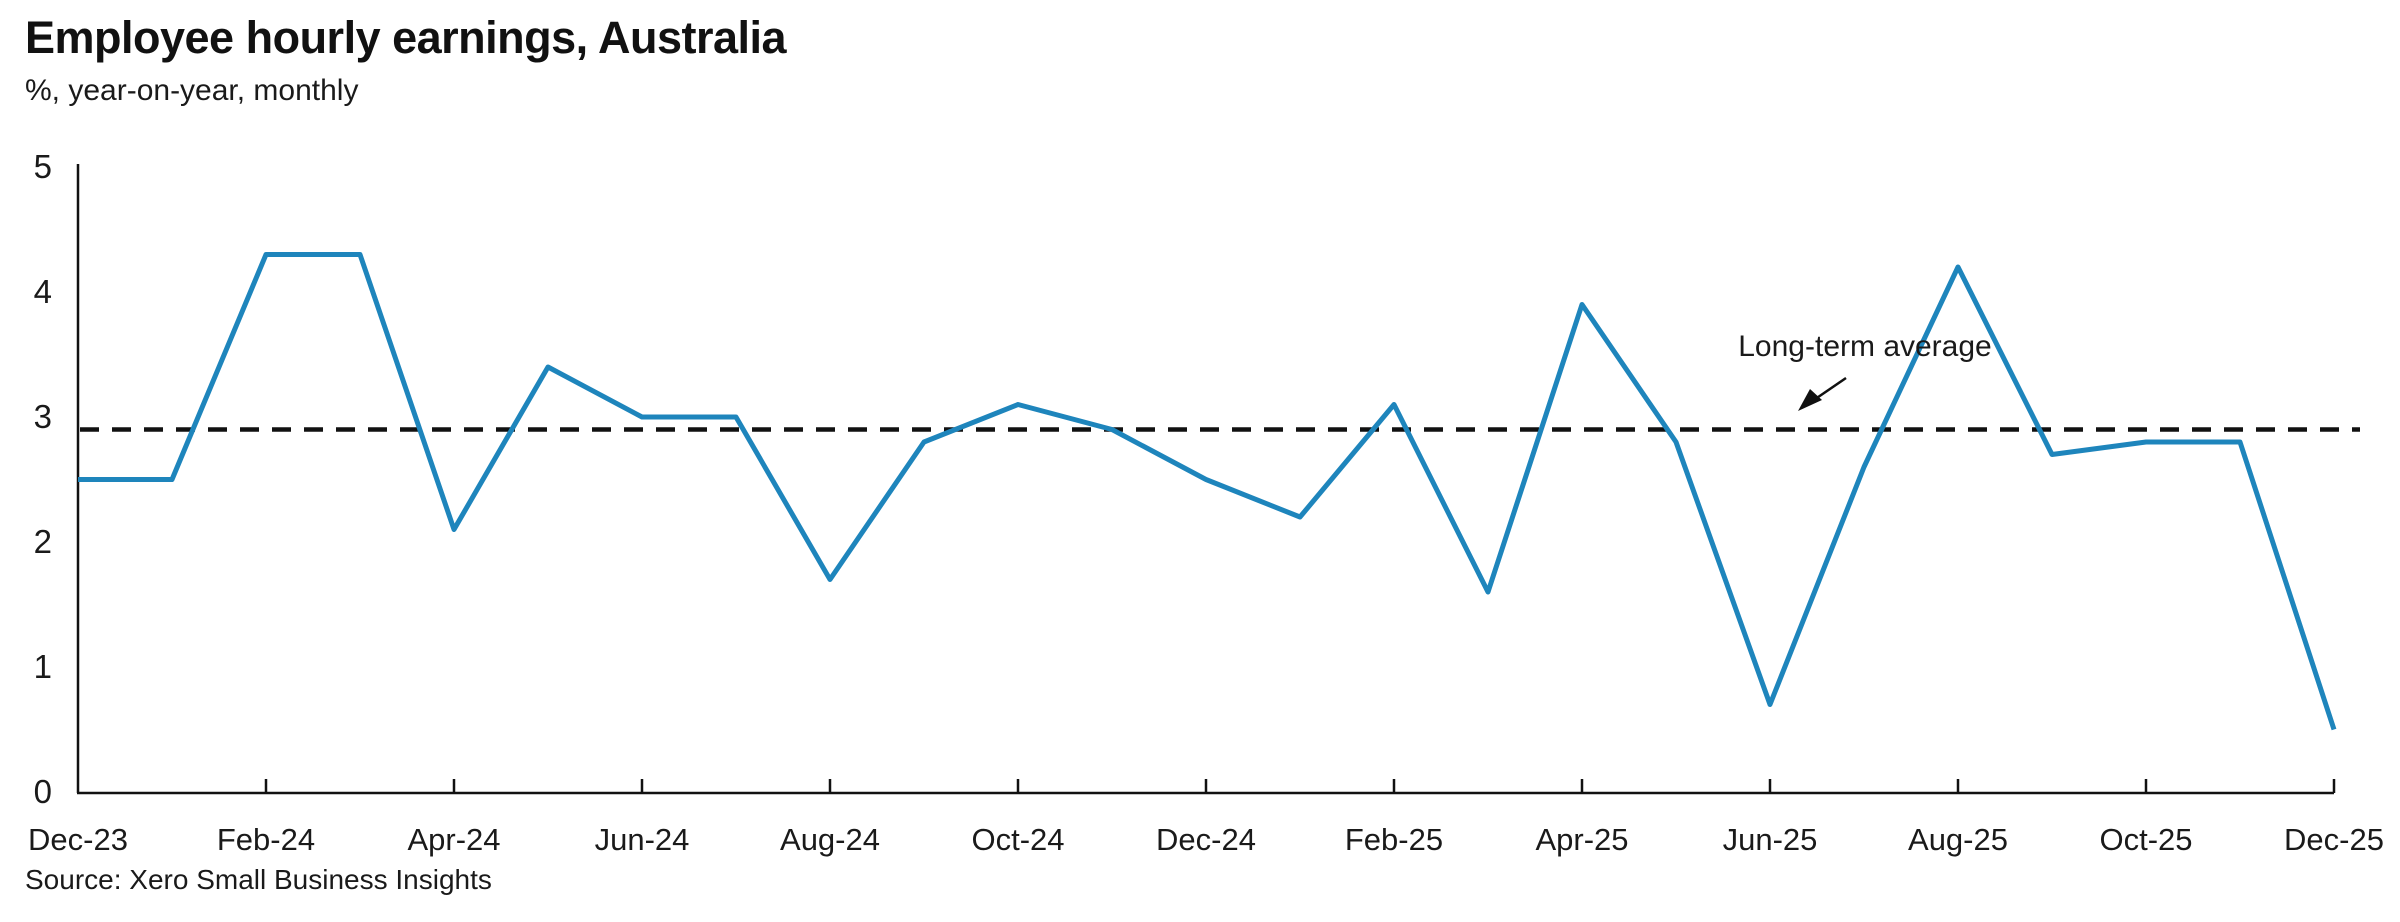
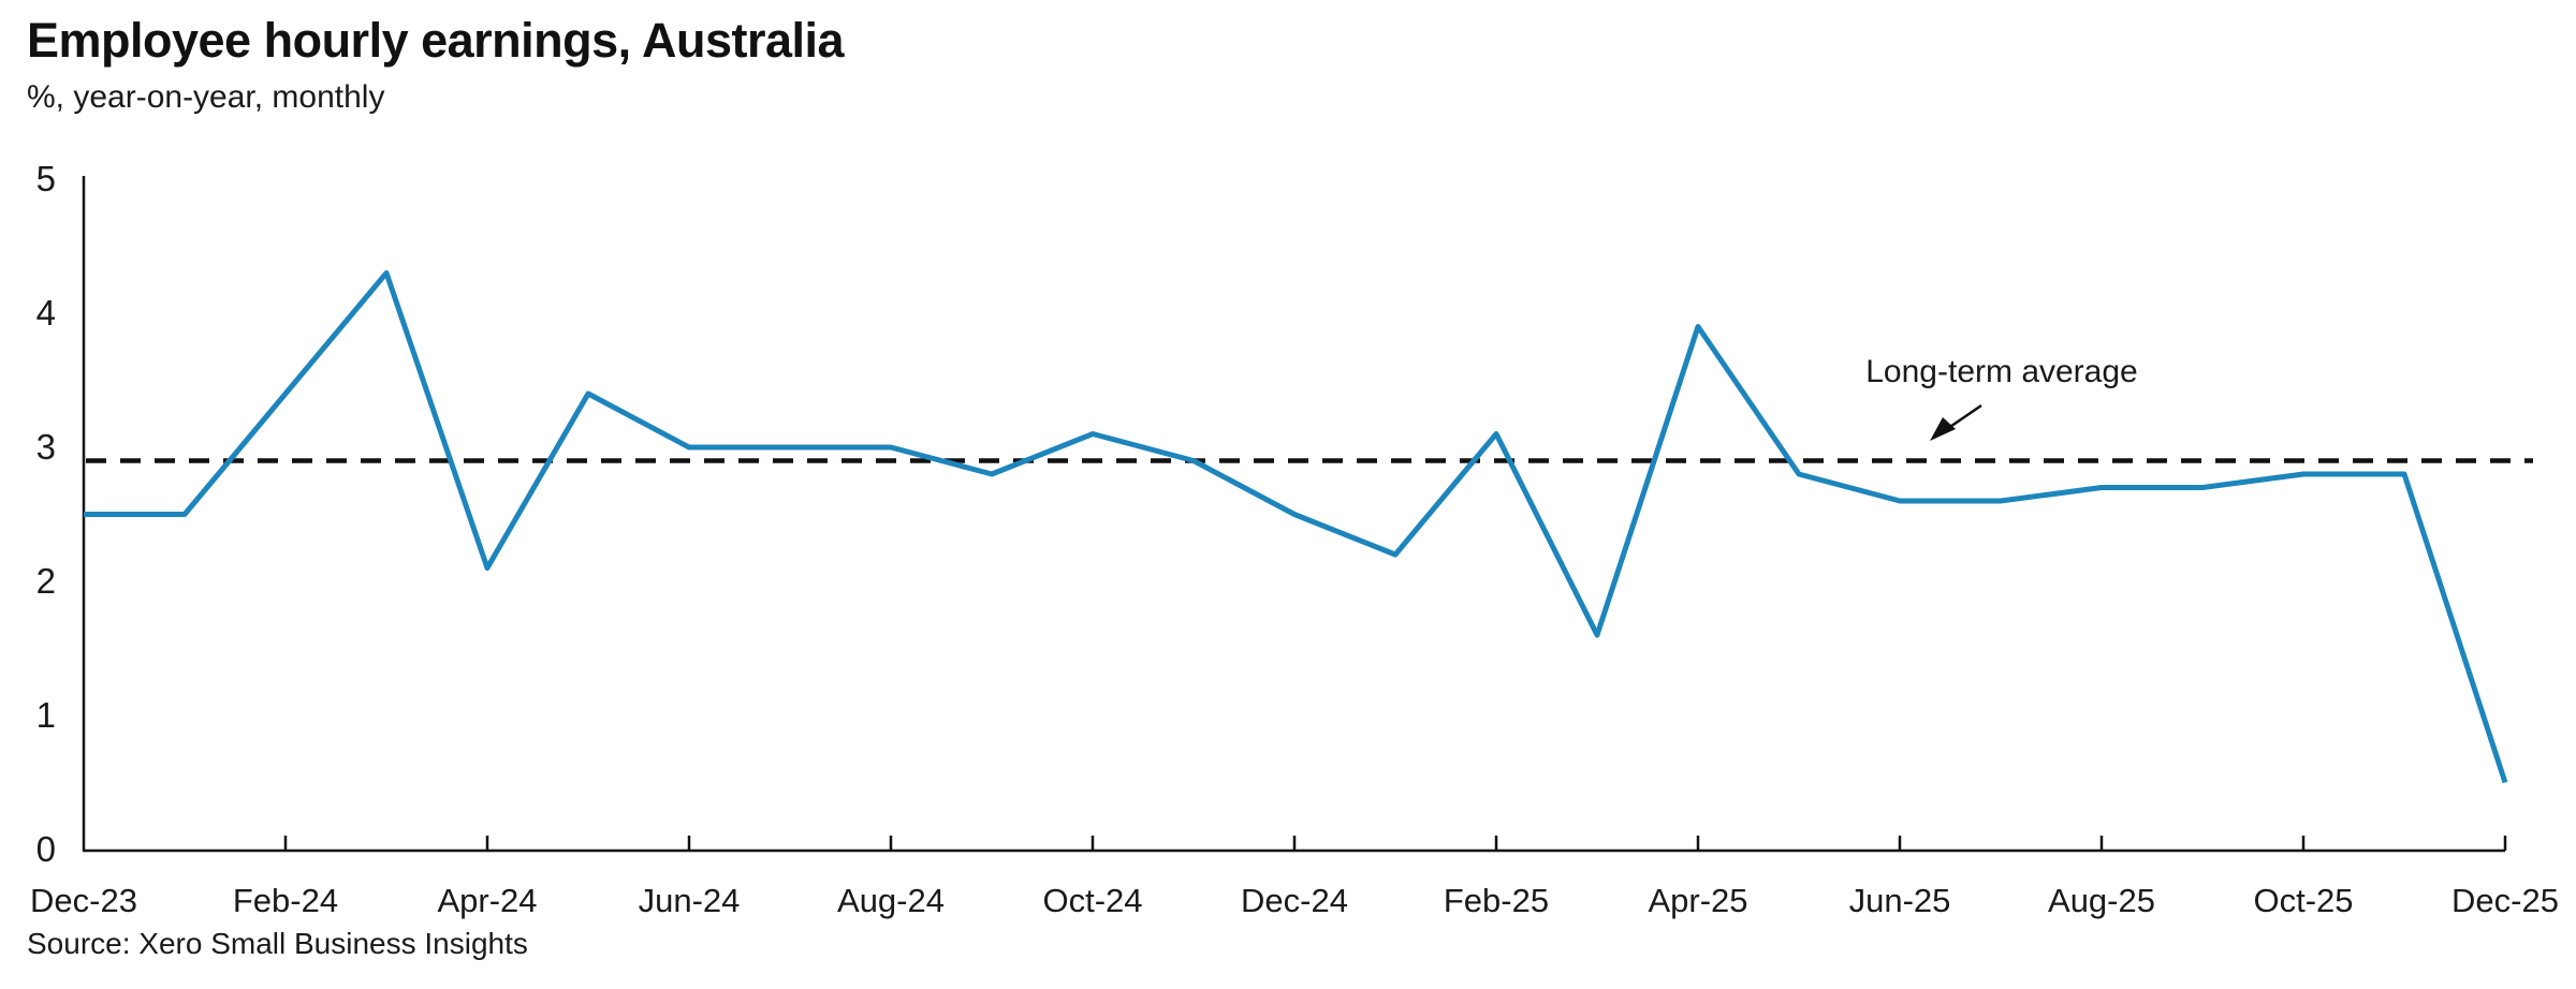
Feb-24: 4.3 -> 3.4
Aug-24: 1.7 -> 3.0
Jun-25: 0.7 -> 2.6
Aug-25: 4.2 -> 2.7
